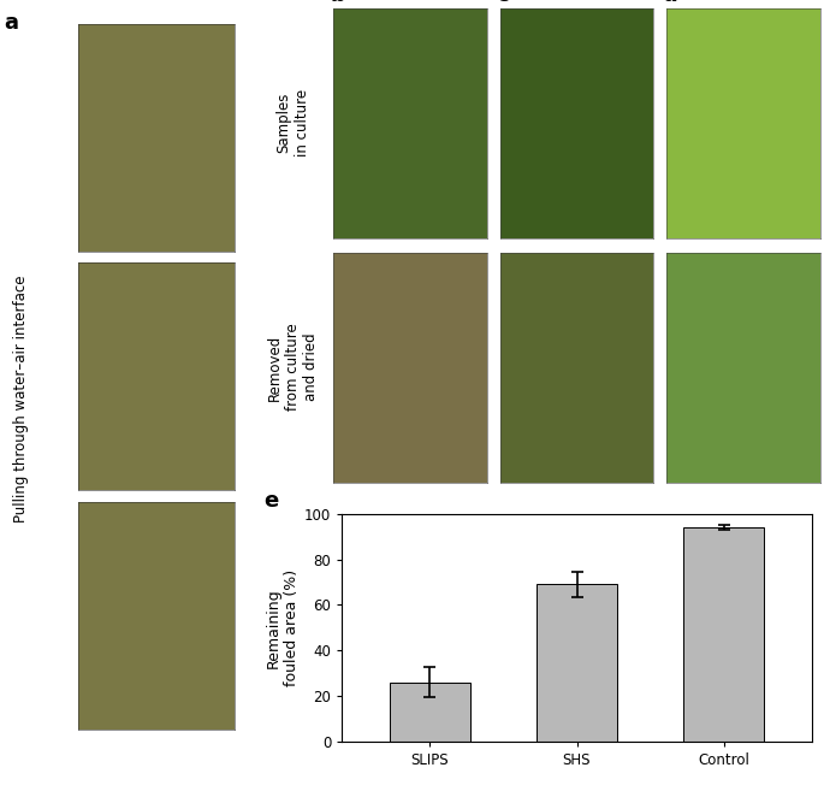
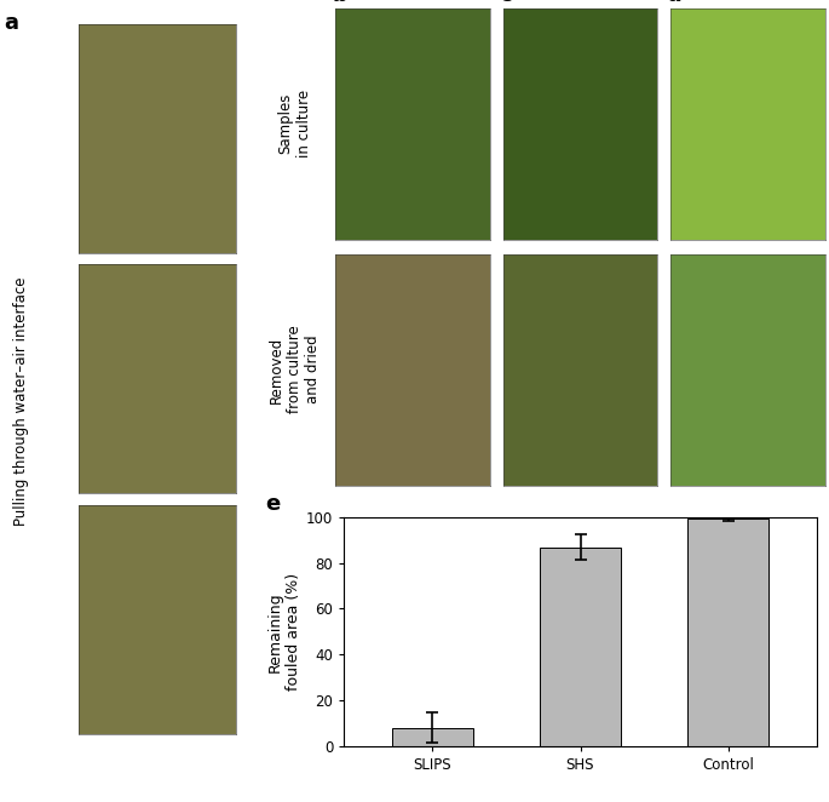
SLIPS: 26 -> 8
SHS: 69 -> 87
Control: 94 -> 100
